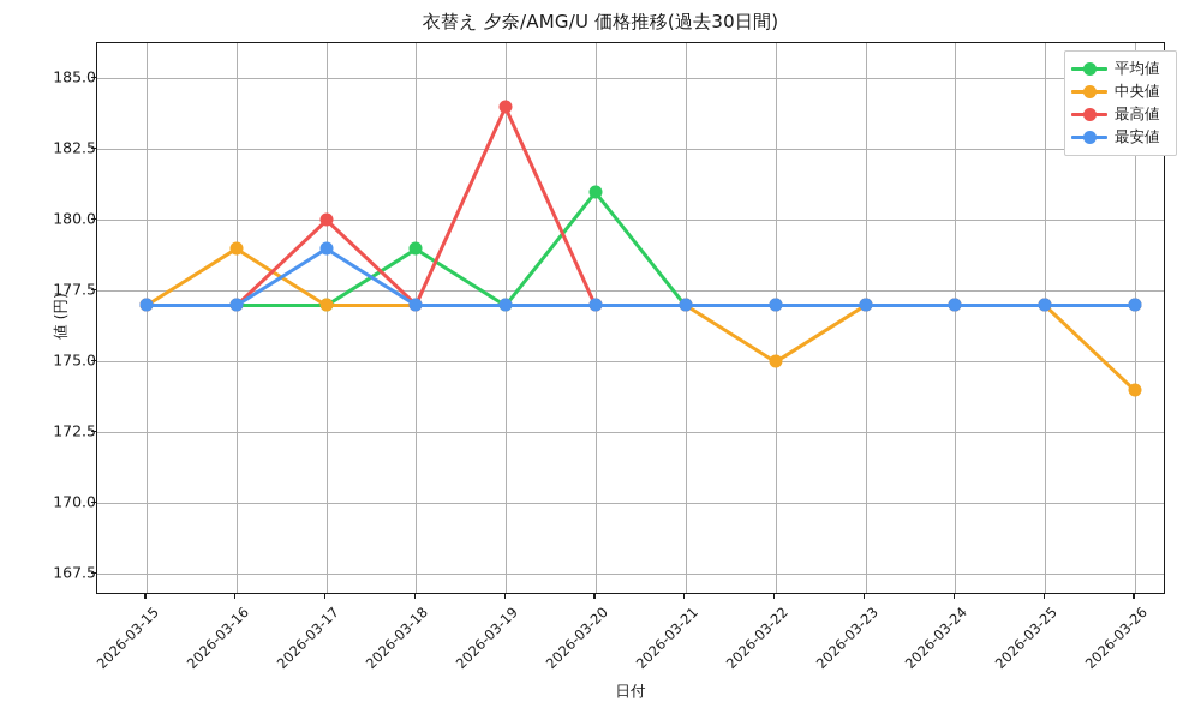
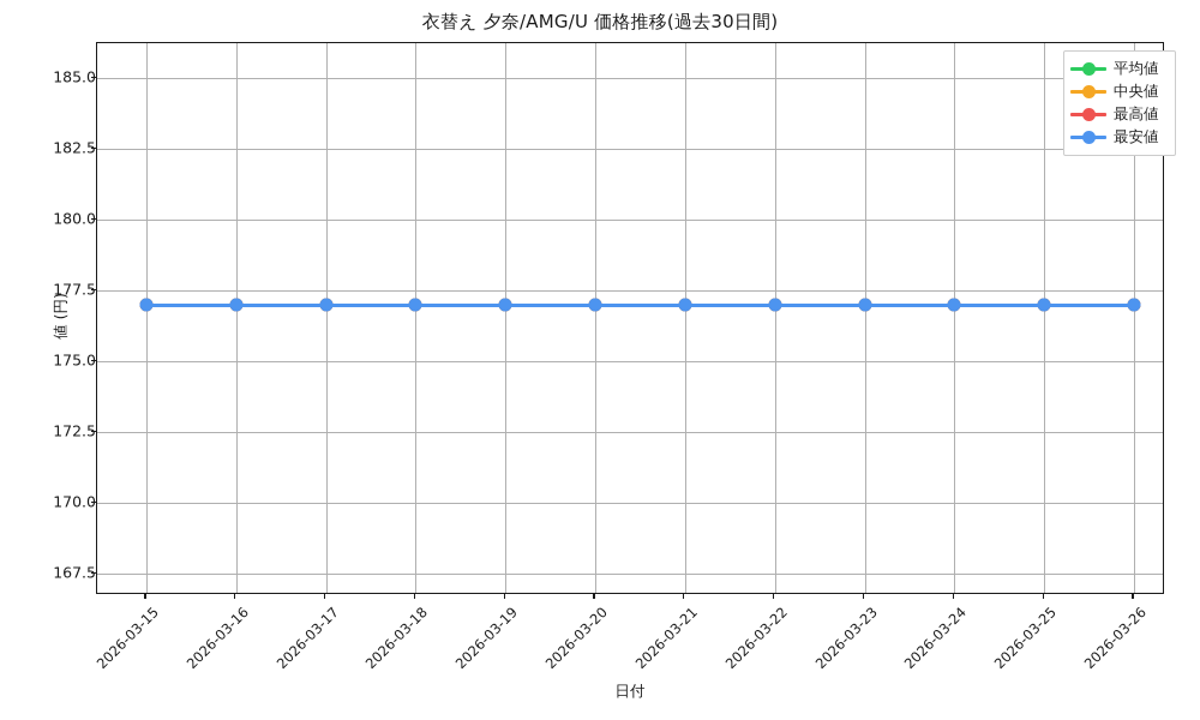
中央値/2026-03-16: 179 -> 177
最高値/2026-03-17: 180 -> 177
最安値/2026-03-17: 179 -> 177
平均値/2026-03-18: 179 -> 177
最高値/2026-03-19: 184 -> 177
平均値/2026-03-20: 181 -> 177
中央値/2026-03-22: 175 -> 177
中央値/2026-03-26: 174 -> 177
